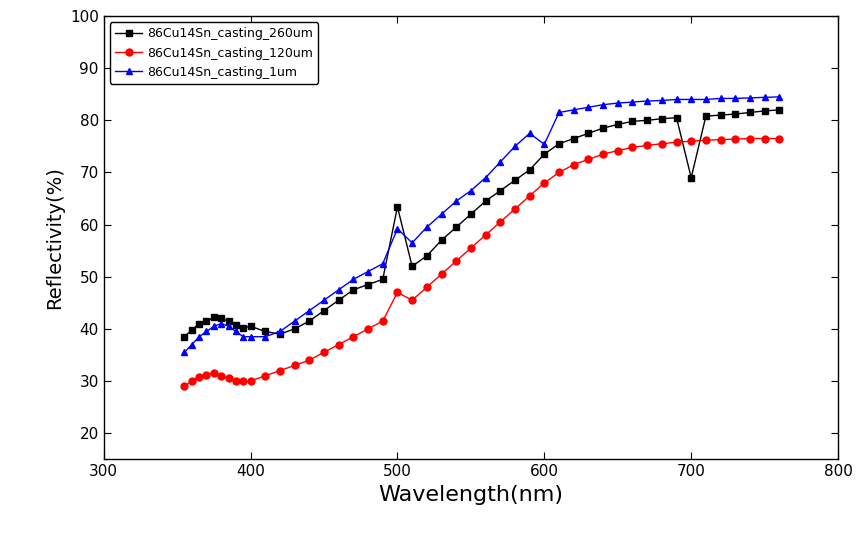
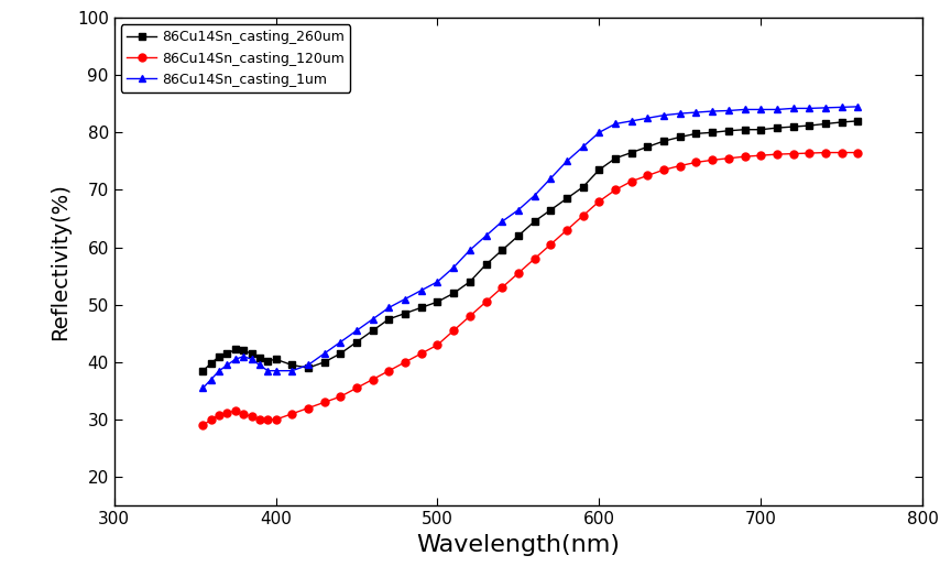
86Cu14Sn_casting_260um/500: 63.4 -> 50.5
86Cu14Sn_casting_120um/500: 47.0 -> 43.0
86Cu14Sn_casting_1um/500: 59.2 -> 54.0
86Cu14Sn_casting_1um/600: 75.4 -> 80.0
86Cu14Sn_casting_260um/700: 69.0 -> 80.5
